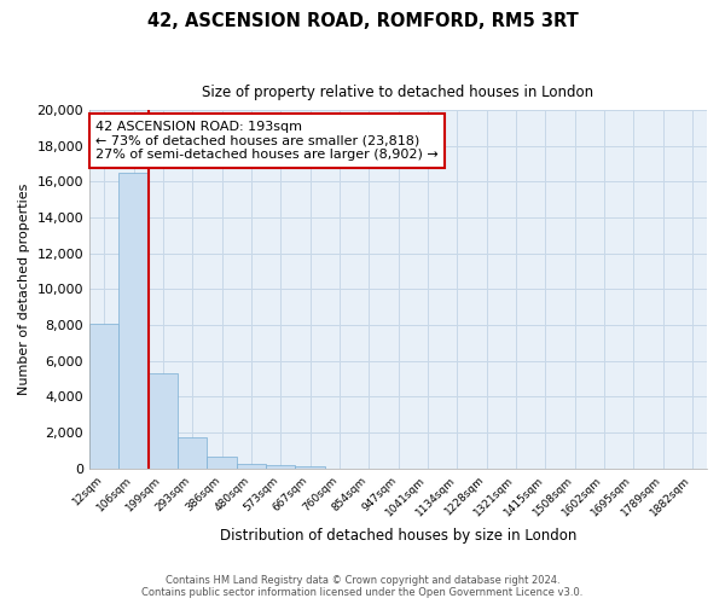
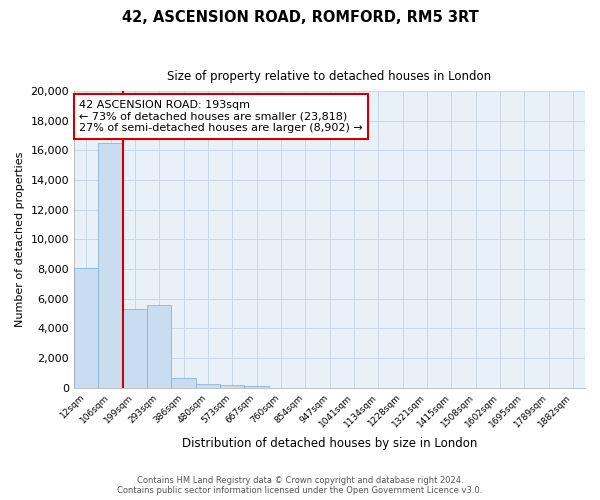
293sqm: 1,800 -> 5,600
